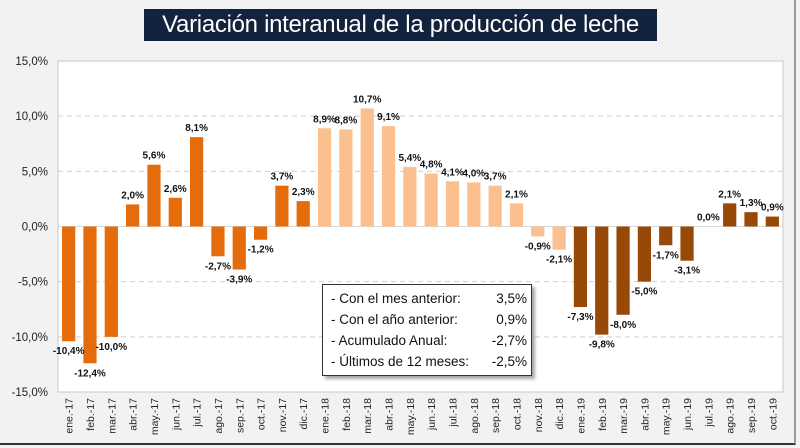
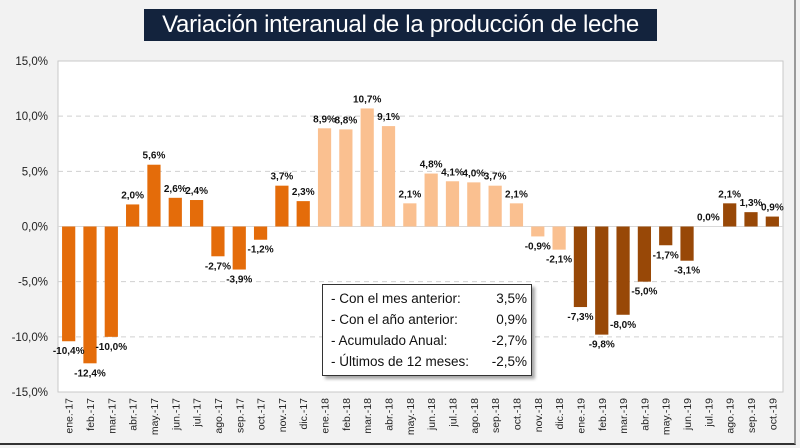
jul.-17: 8,1% -> 2,4%
may.-18: 5,4% -> 2,1%
